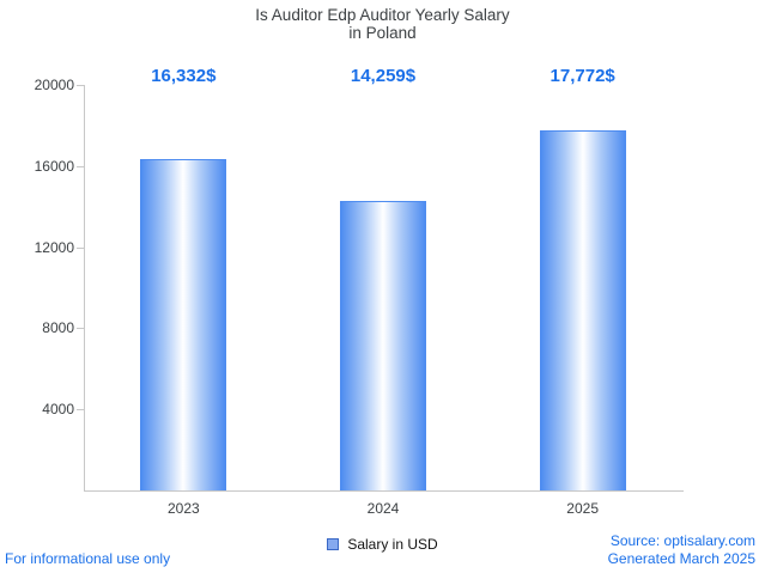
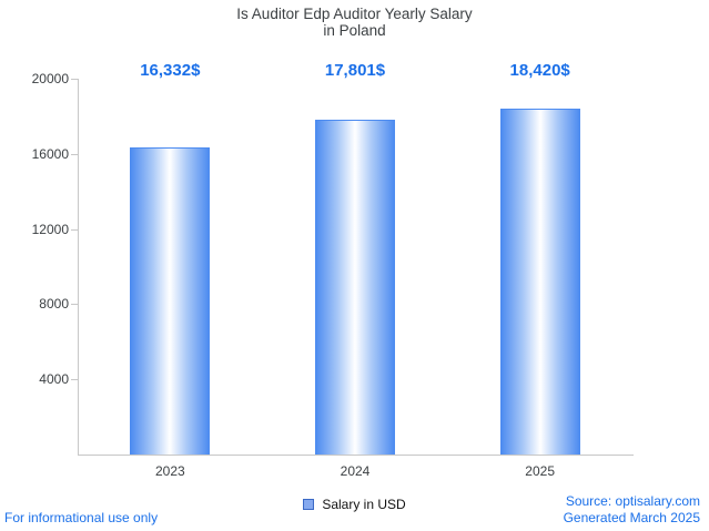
2024: 14,259 -> 17,801
2025: 17,772 -> 18,420
